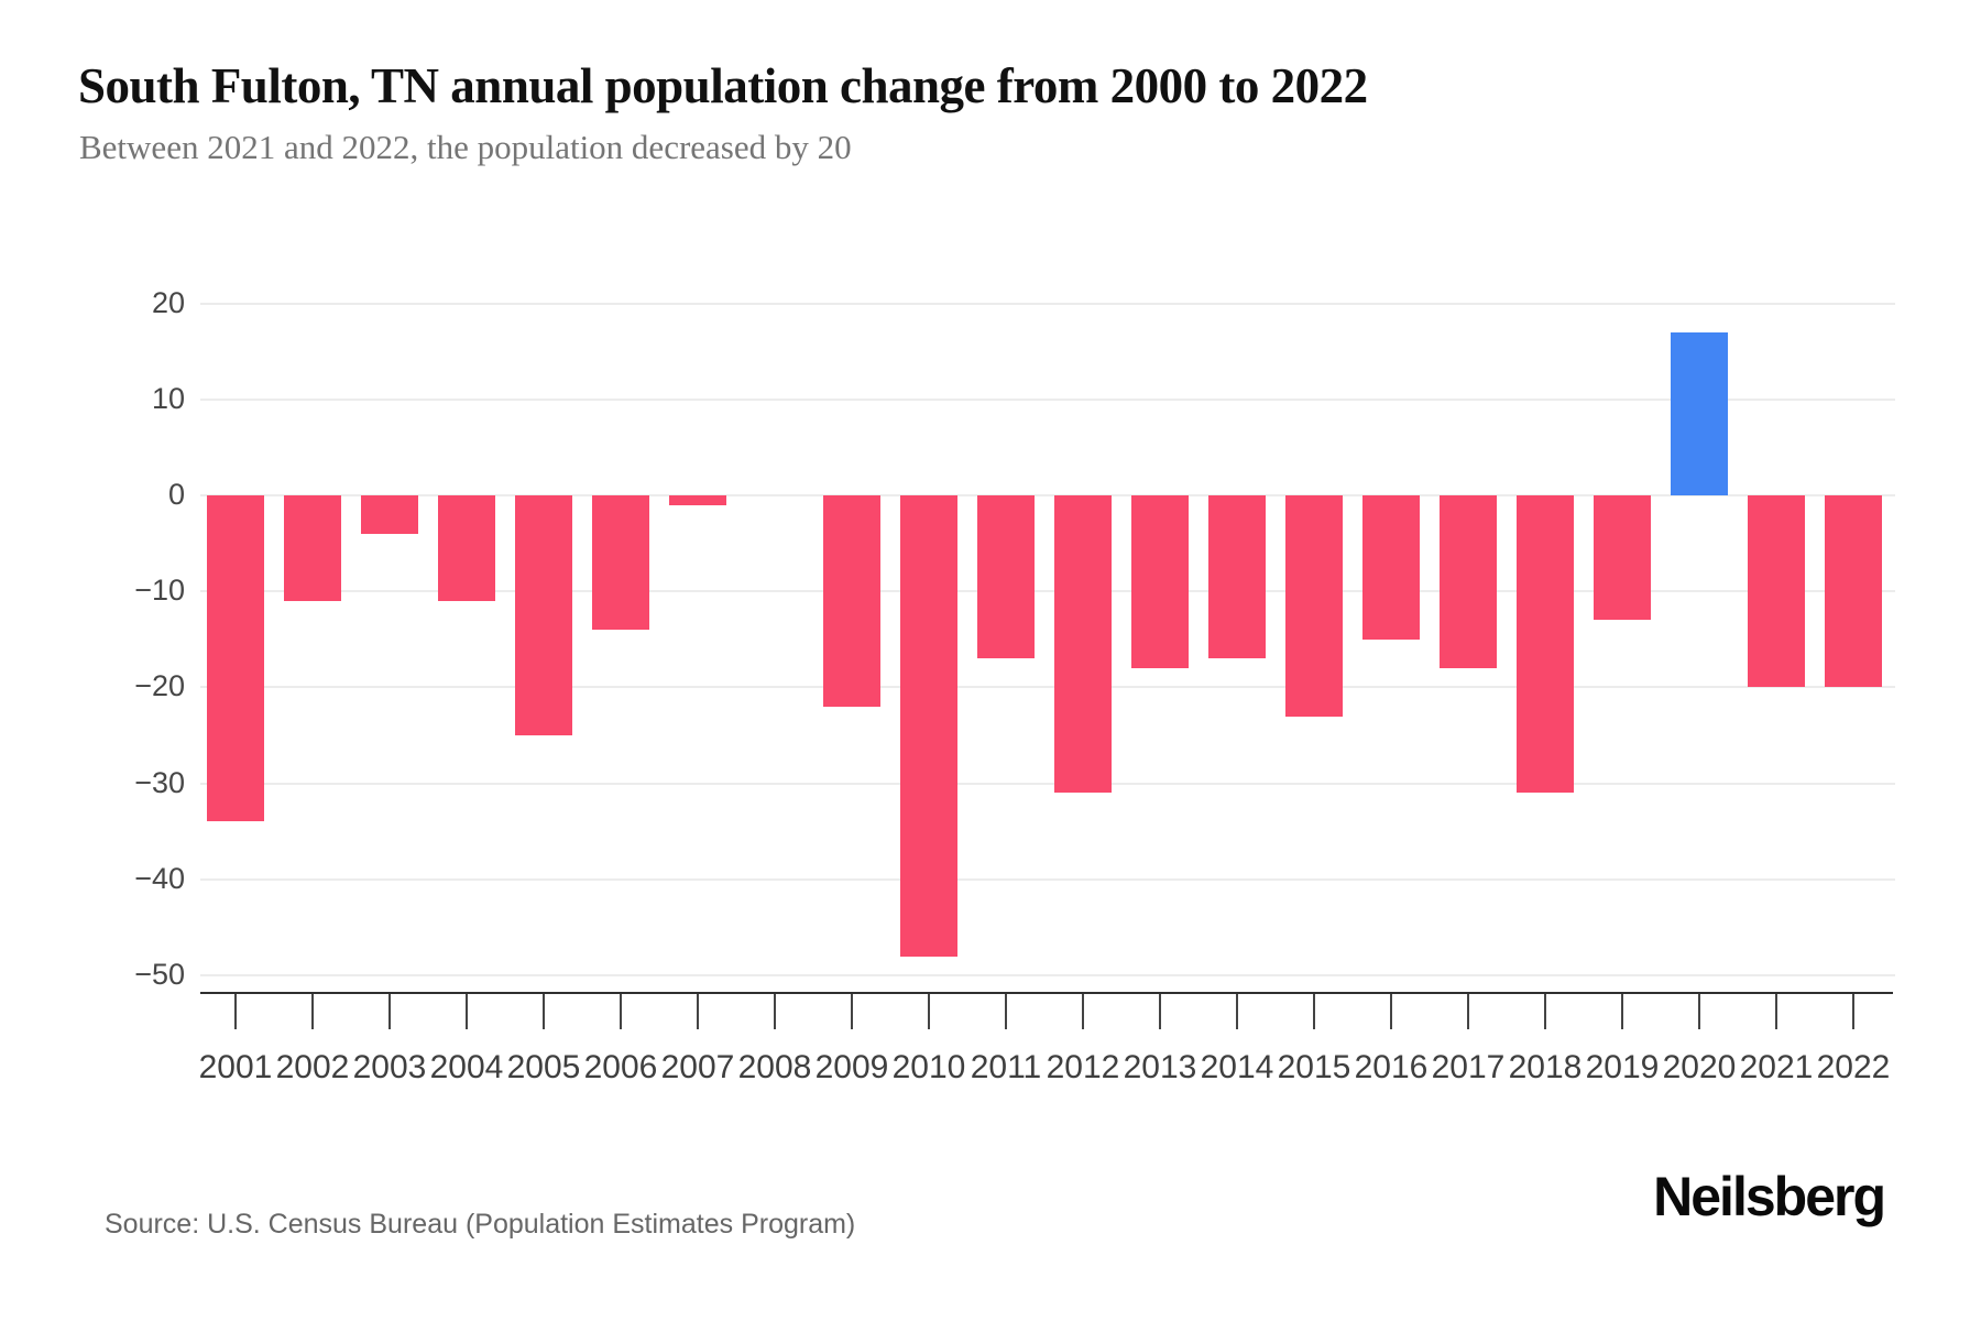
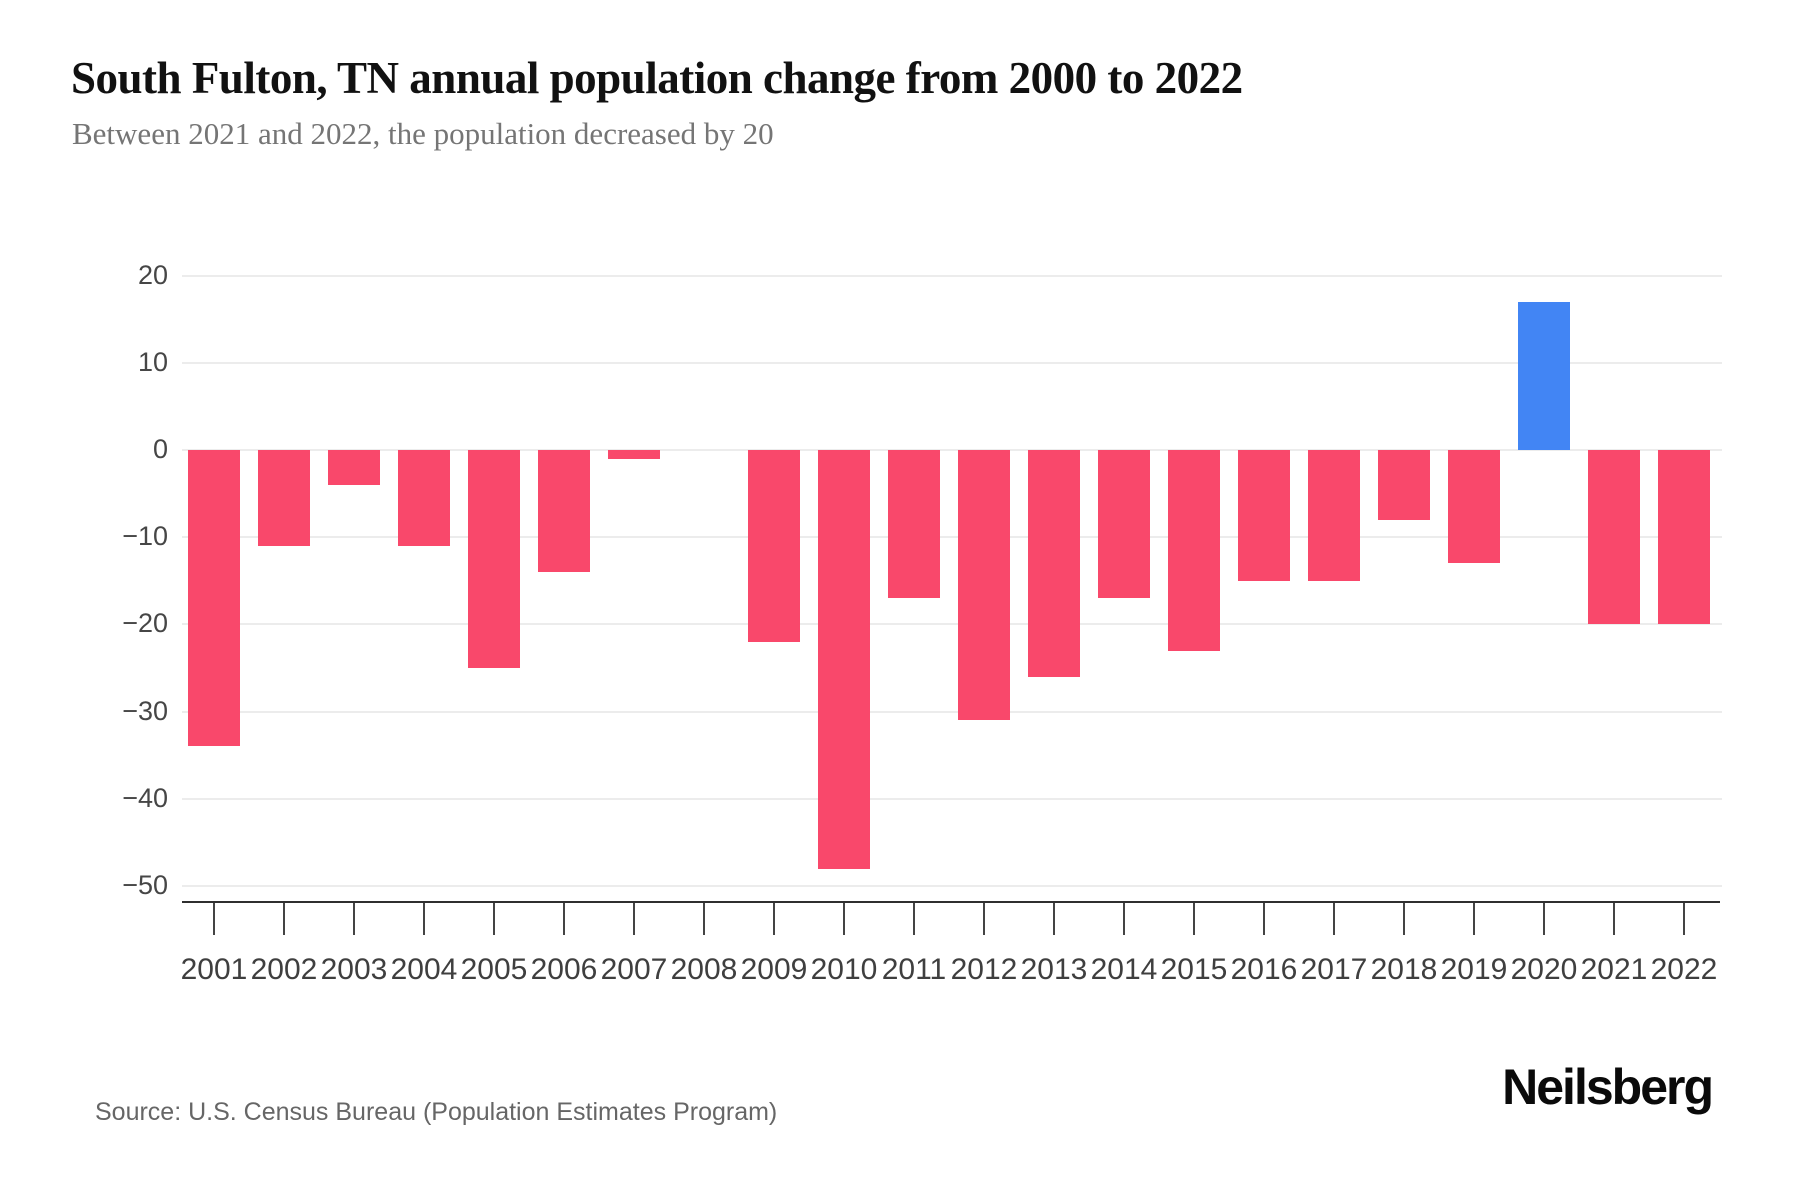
2013: -18 -> -26
2017: -18 -> -15
2018: -31 -> -8
